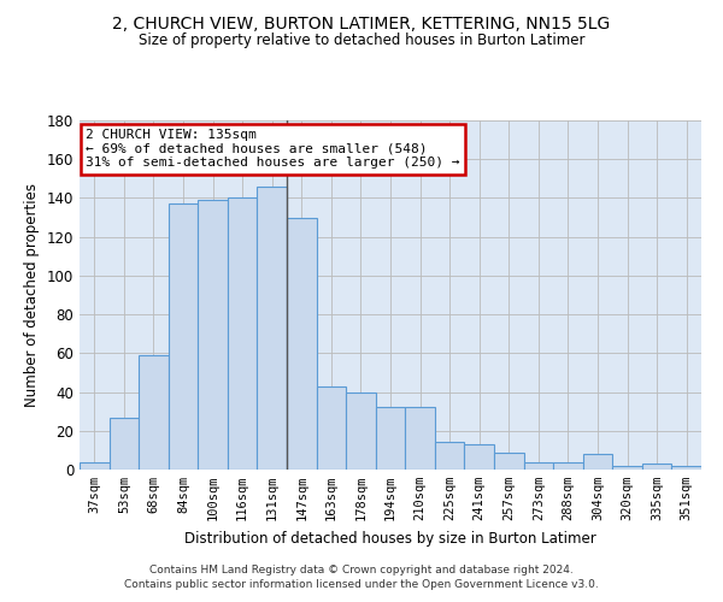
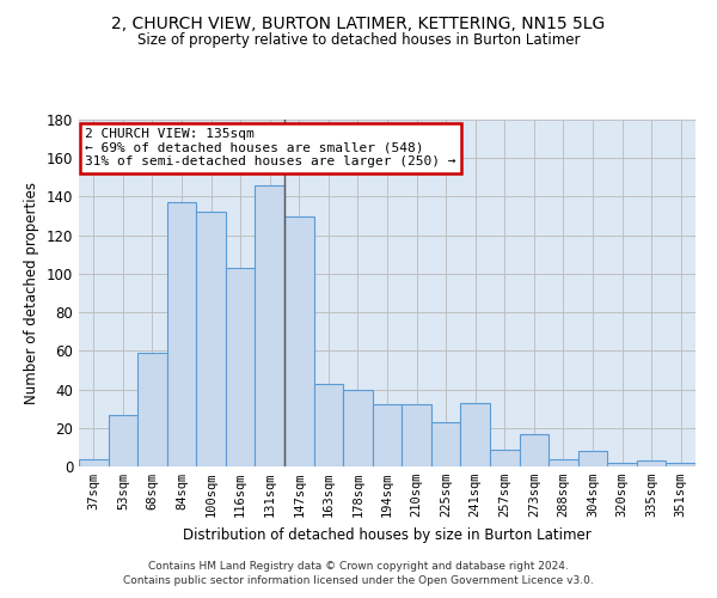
100sqm: 139 -> 132
116sqm: 140 -> 103
225sqm: 14 -> 23
241sqm: 13 -> 33
273sqm: 4 -> 17
